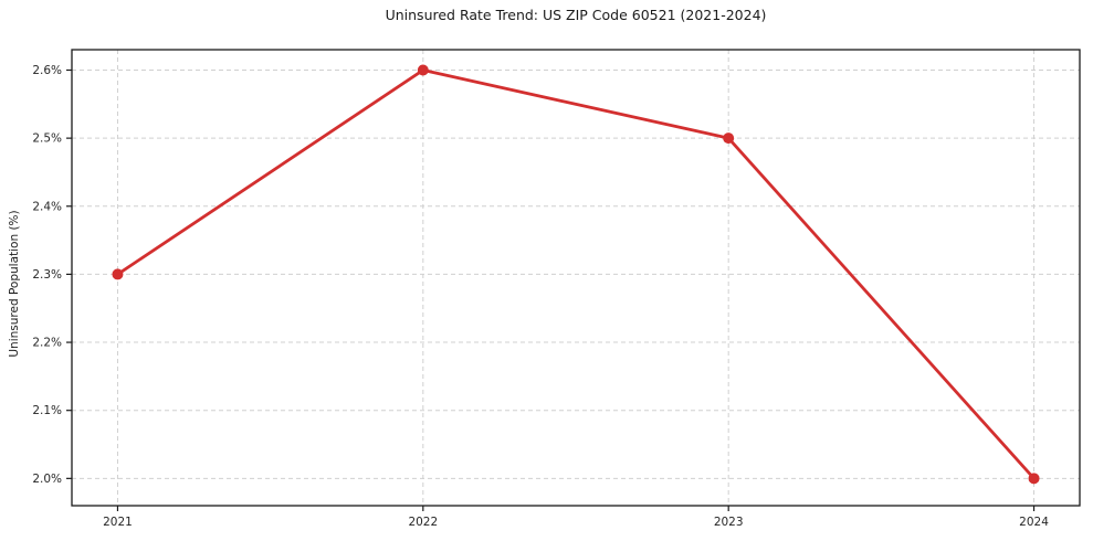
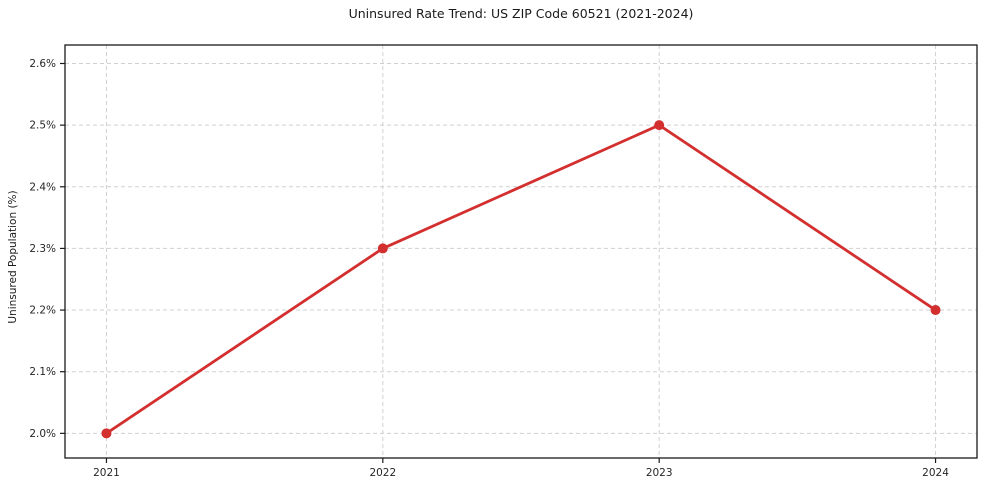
2021: 2.3% -> 2.0%
2022: 2.6% -> 2.3%
2024: 2.0% -> 2.2%
